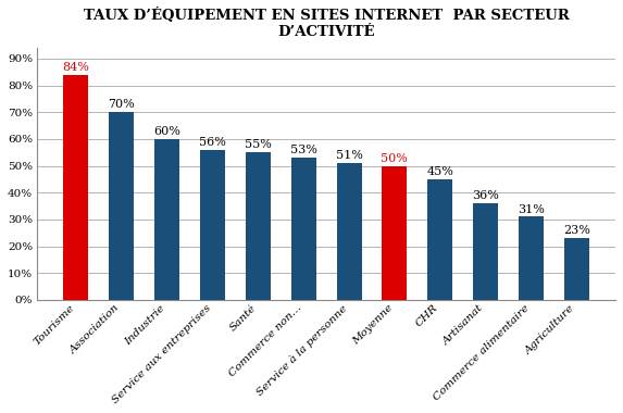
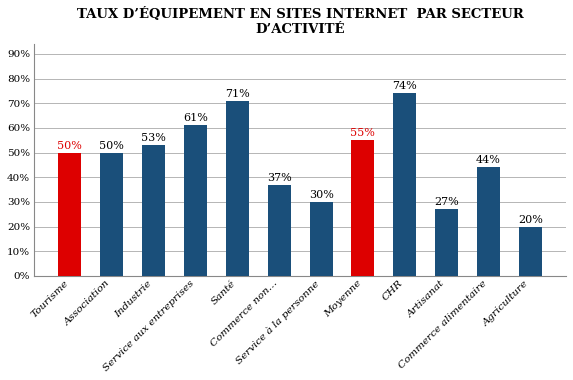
Tourisme: 84% -> 50%
Association: 70% -> 50%
Industrie: 60% -> 53%
Service aux entreprises: 56% -> 61%
Santé: 55% -> 71%
Commerce non…: 53% -> 37%
Service à la personne: 51% -> 30%
Moyenne: 50% -> 55%
CHR: 45% -> 74%
Artisanat: 36% -> 27%
Commerce alimentaire: 31% -> 44%
Agriculture: 23% -> 20%
